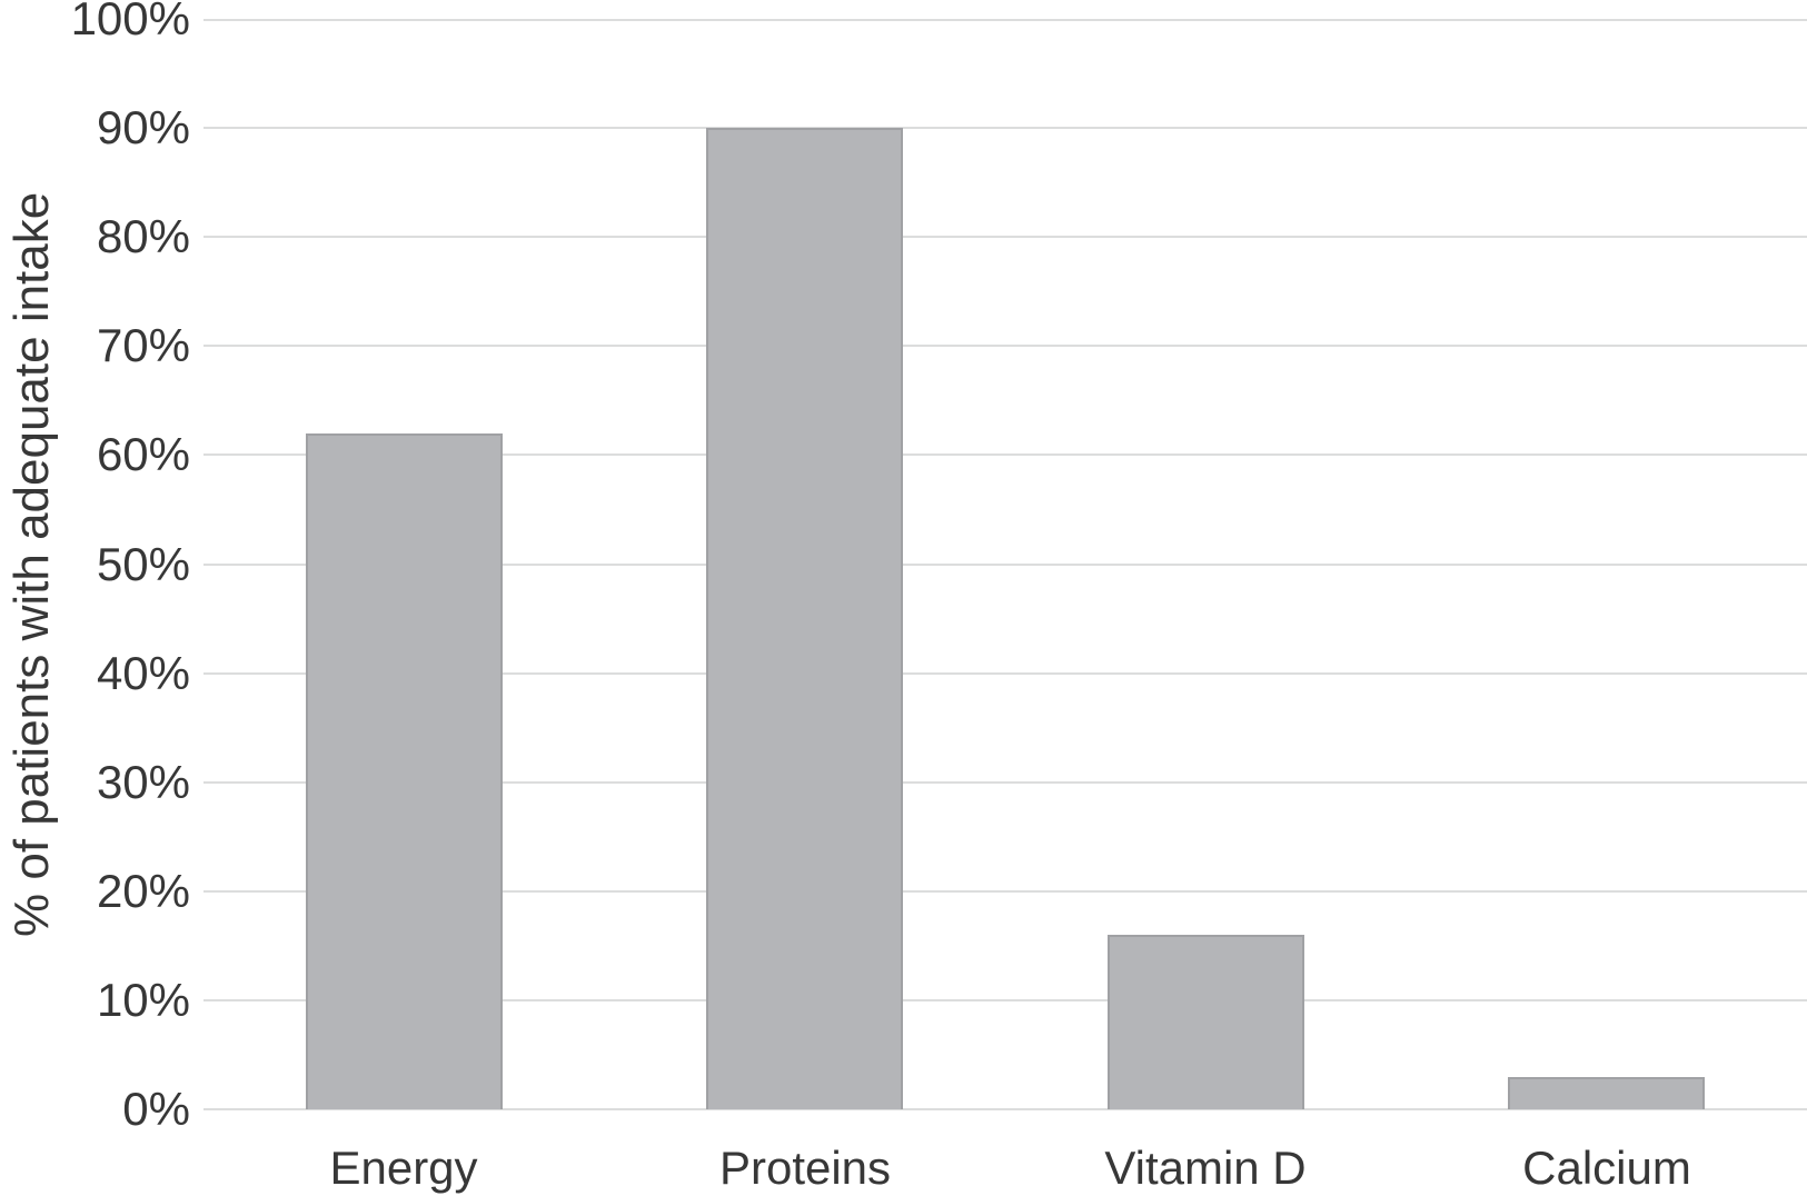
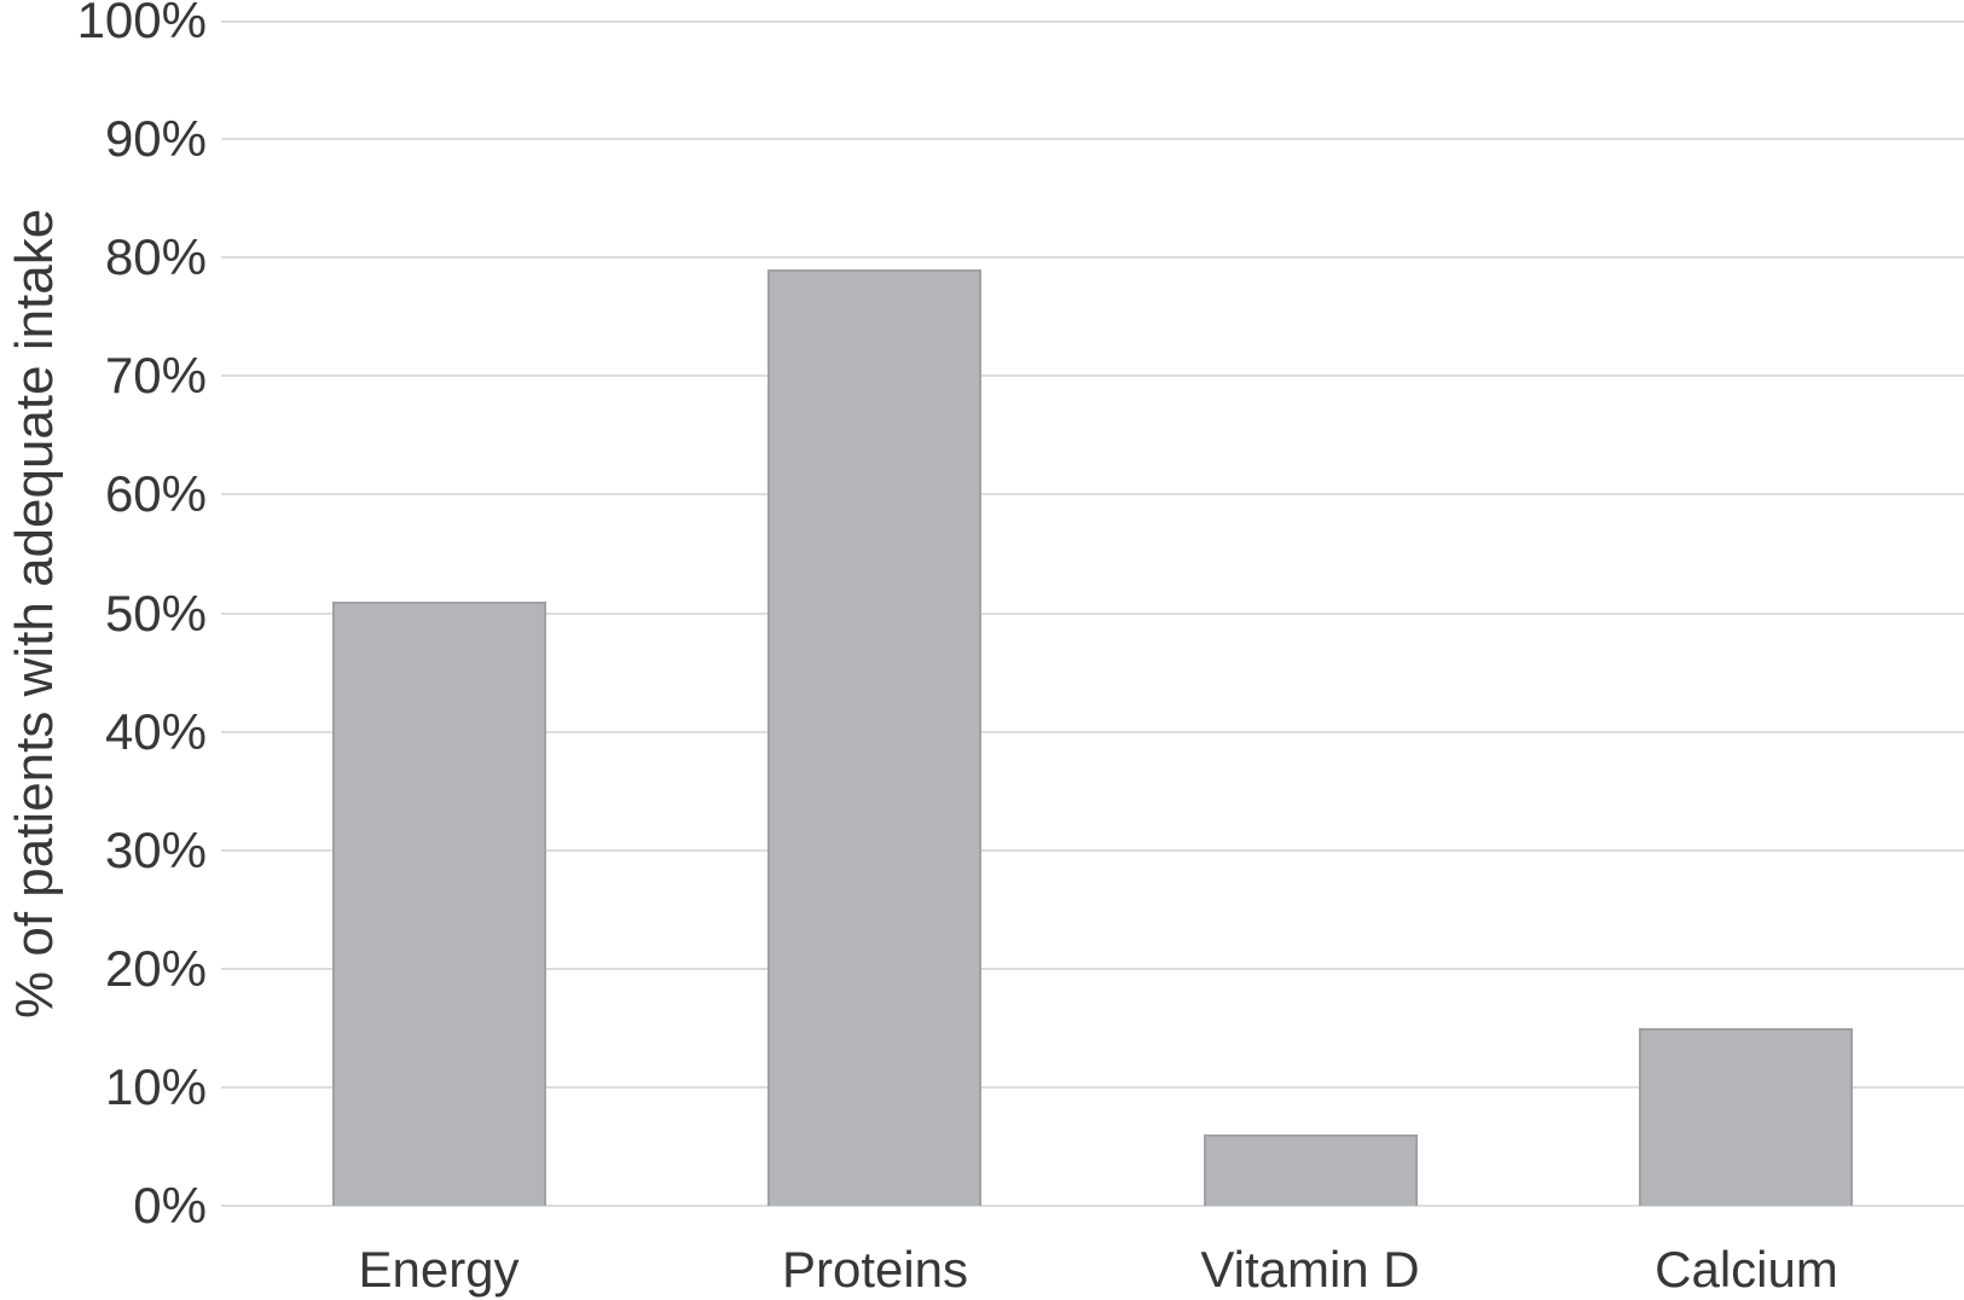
Energy: 62% -> 51%
Proteins: 90% -> 79%
Vitamin D: 16% -> 6%
Calcium: 3% -> 15%
